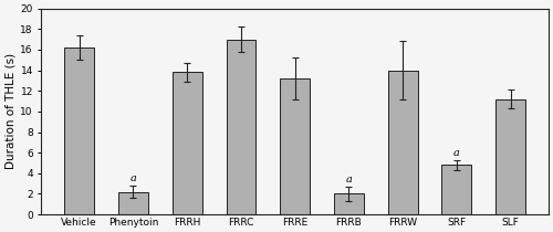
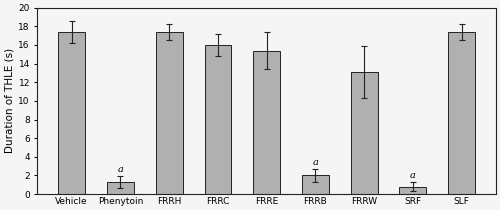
Vehicle: 16.2 -> 17.4
Phenytoin: 2.2 -> 1.3
FRRH: 13.8 -> 17.4
FRRC: 17.0 -> 16.0
FRRE: 13.2 -> 15.4
FRRW: 14.0 -> 13.1
SRF: 4.8 -> 0.8
SLF: 11.2 -> 17.4
